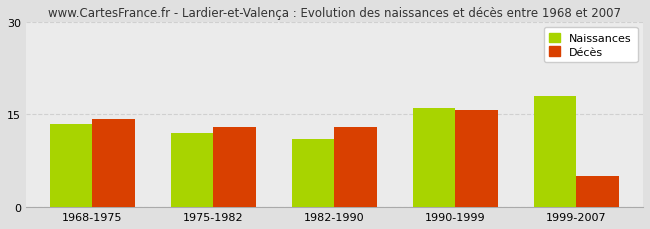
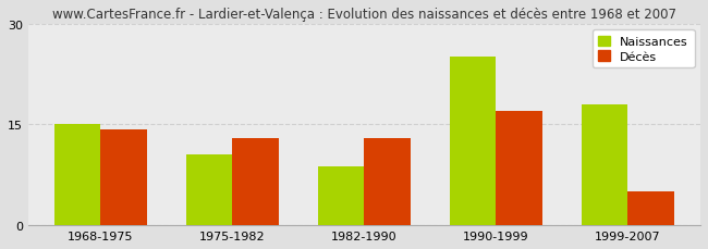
Naissances/1968-1975: 13.5 -> 15.0
Naissances/1975-1982: 12.0 -> 10.6
Naissances/1982-1990: 11.0 -> 8.8
Naissances/1990-1999: 16.0 -> 25.0
Décès/1990-1999: 15.7 -> 17.0
